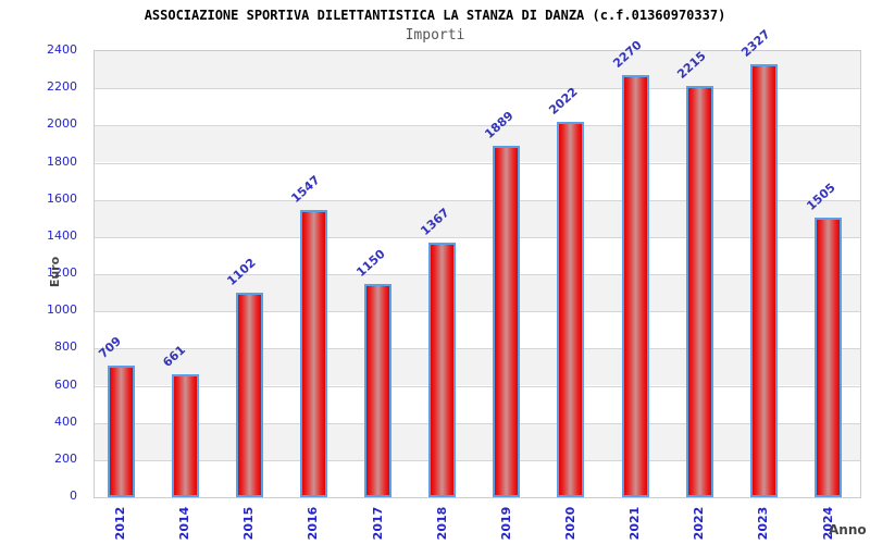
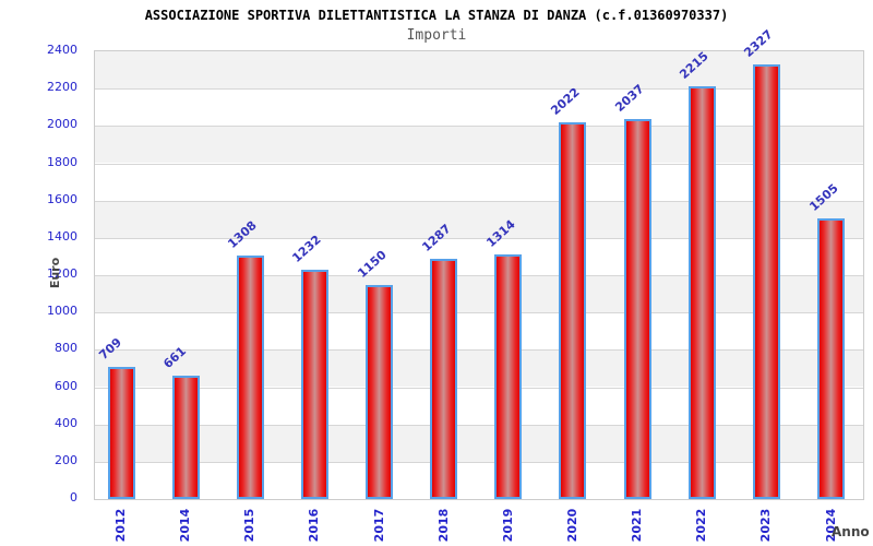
2015: 1102 -> 1308
2016: 1547 -> 1232
2018: 1367 -> 1287
2019: 1889 -> 1314
2021: 2270 -> 2037
